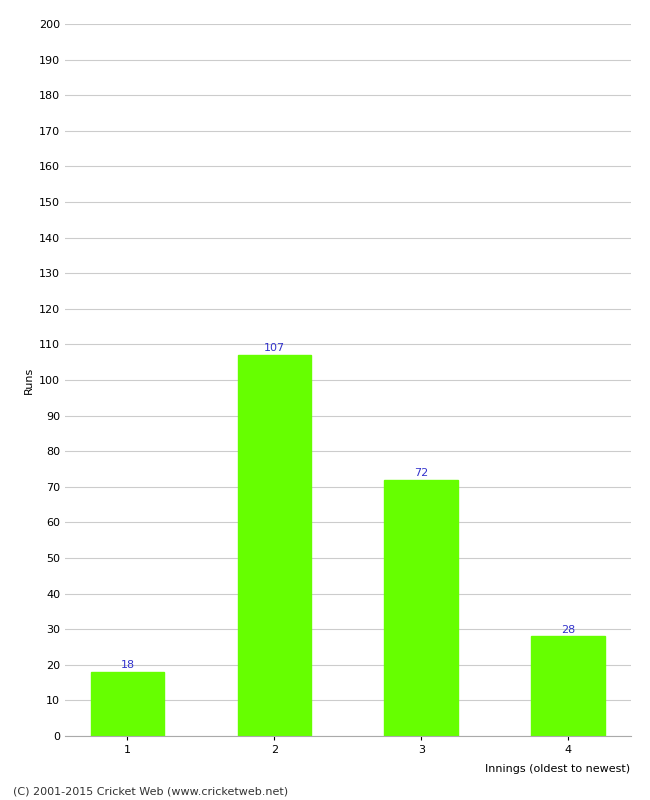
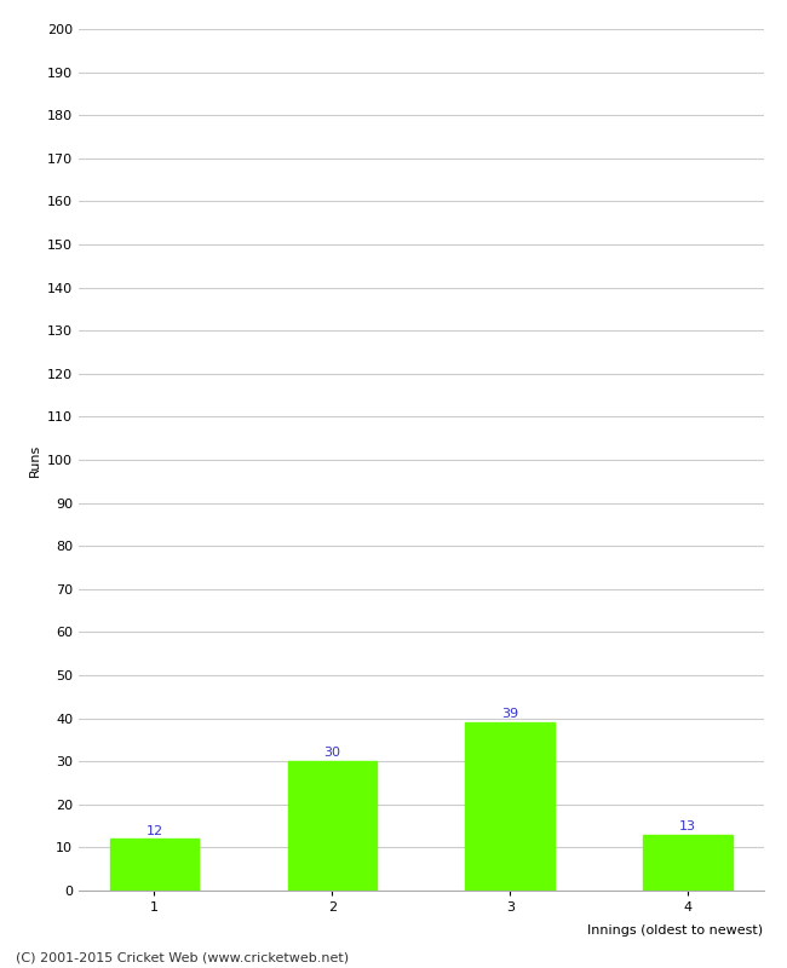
1: 18 -> 12
2: 107 -> 30
3: 72 -> 39
4: 28 -> 13
